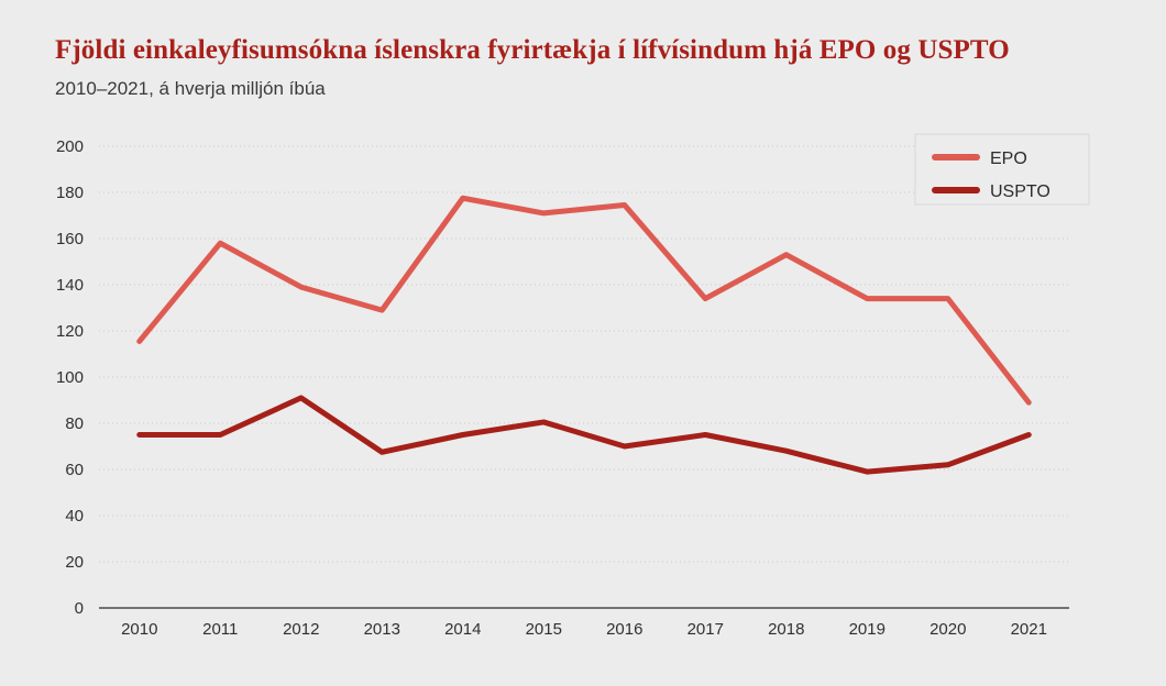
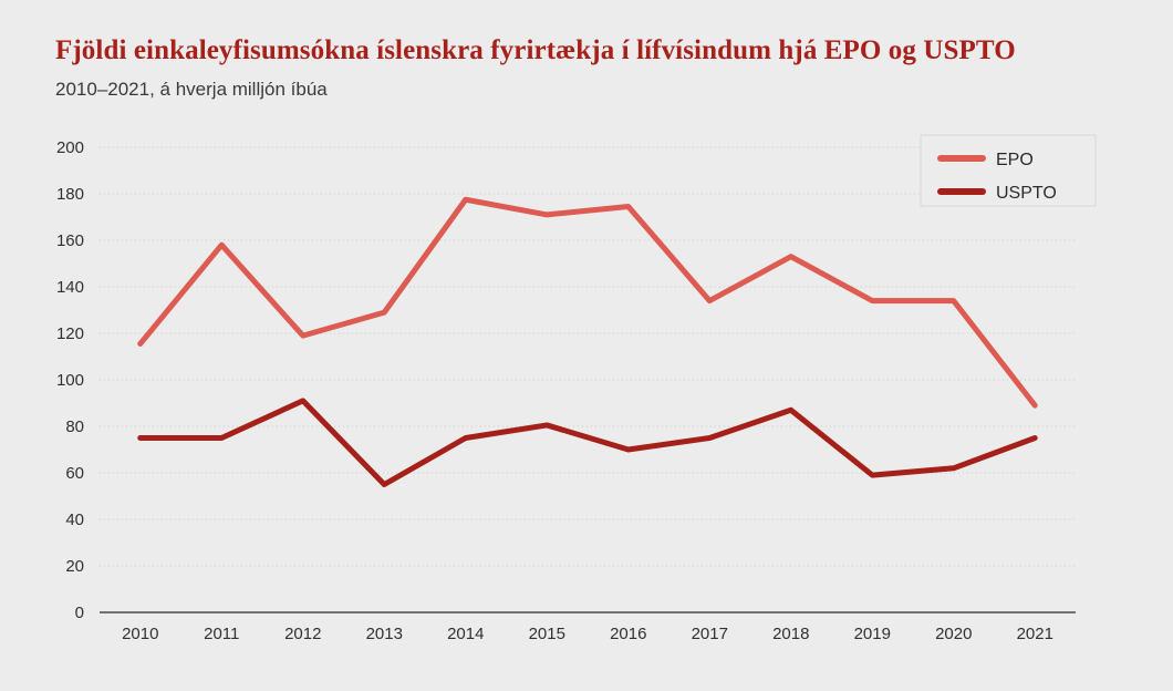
EPO/2012: 139 -> 119
USPTO/2013: 68 -> 55
USPTO/2018: 68 -> 87
